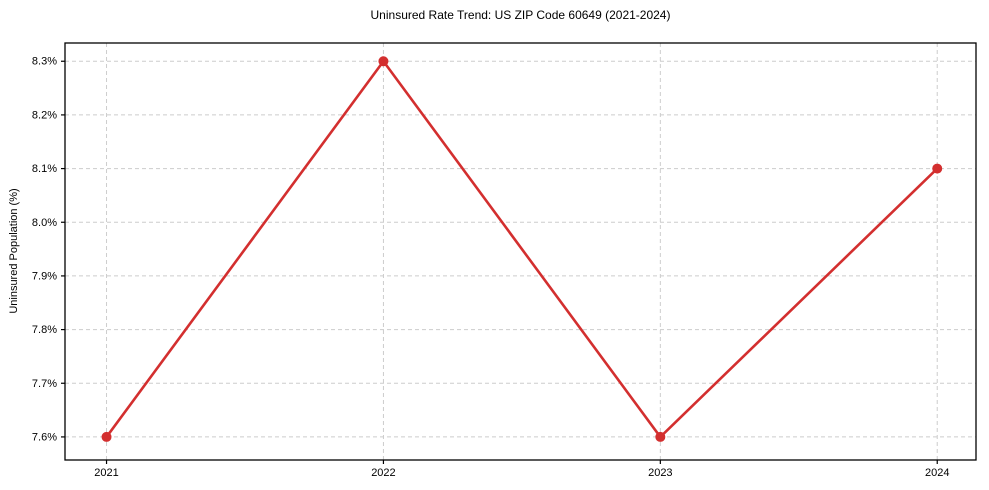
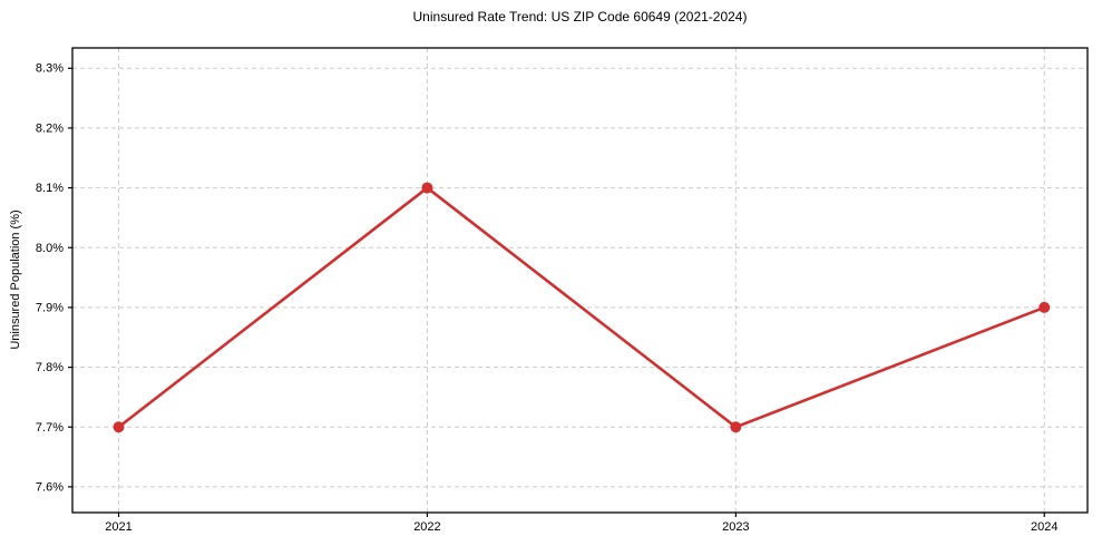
2021: 7.6% -> 7.7%
2022: 8.3% -> 8.1%
2023: 7.6% -> 7.7%
2024: 8.1% -> 7.9%
